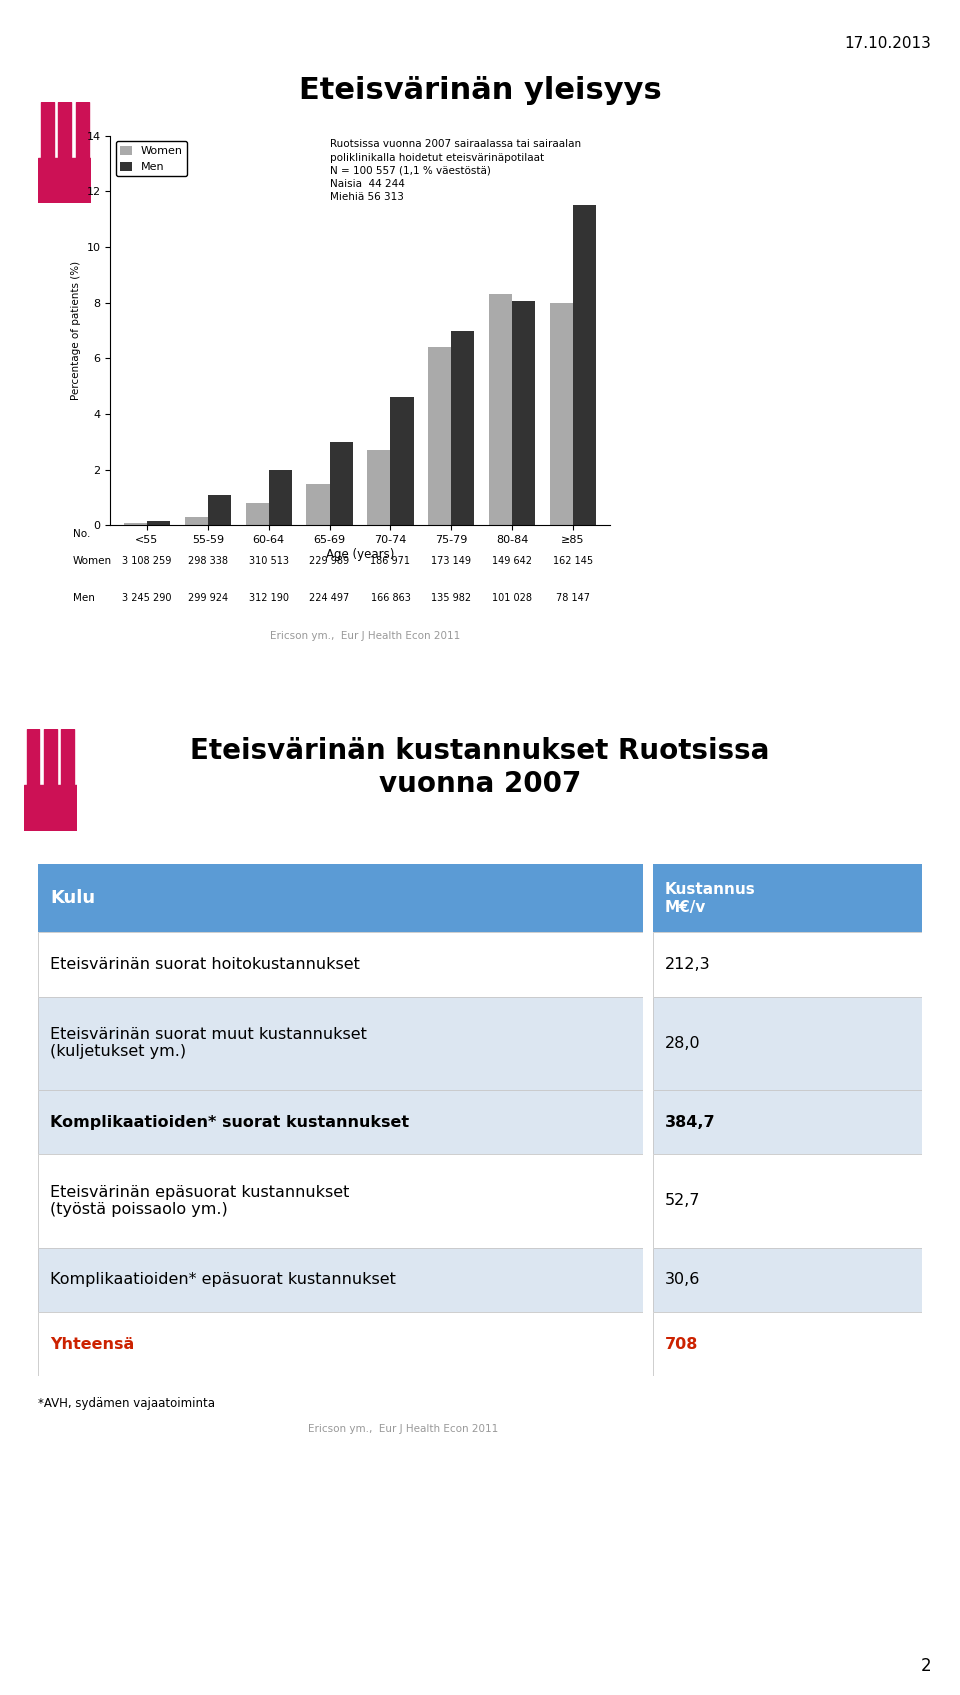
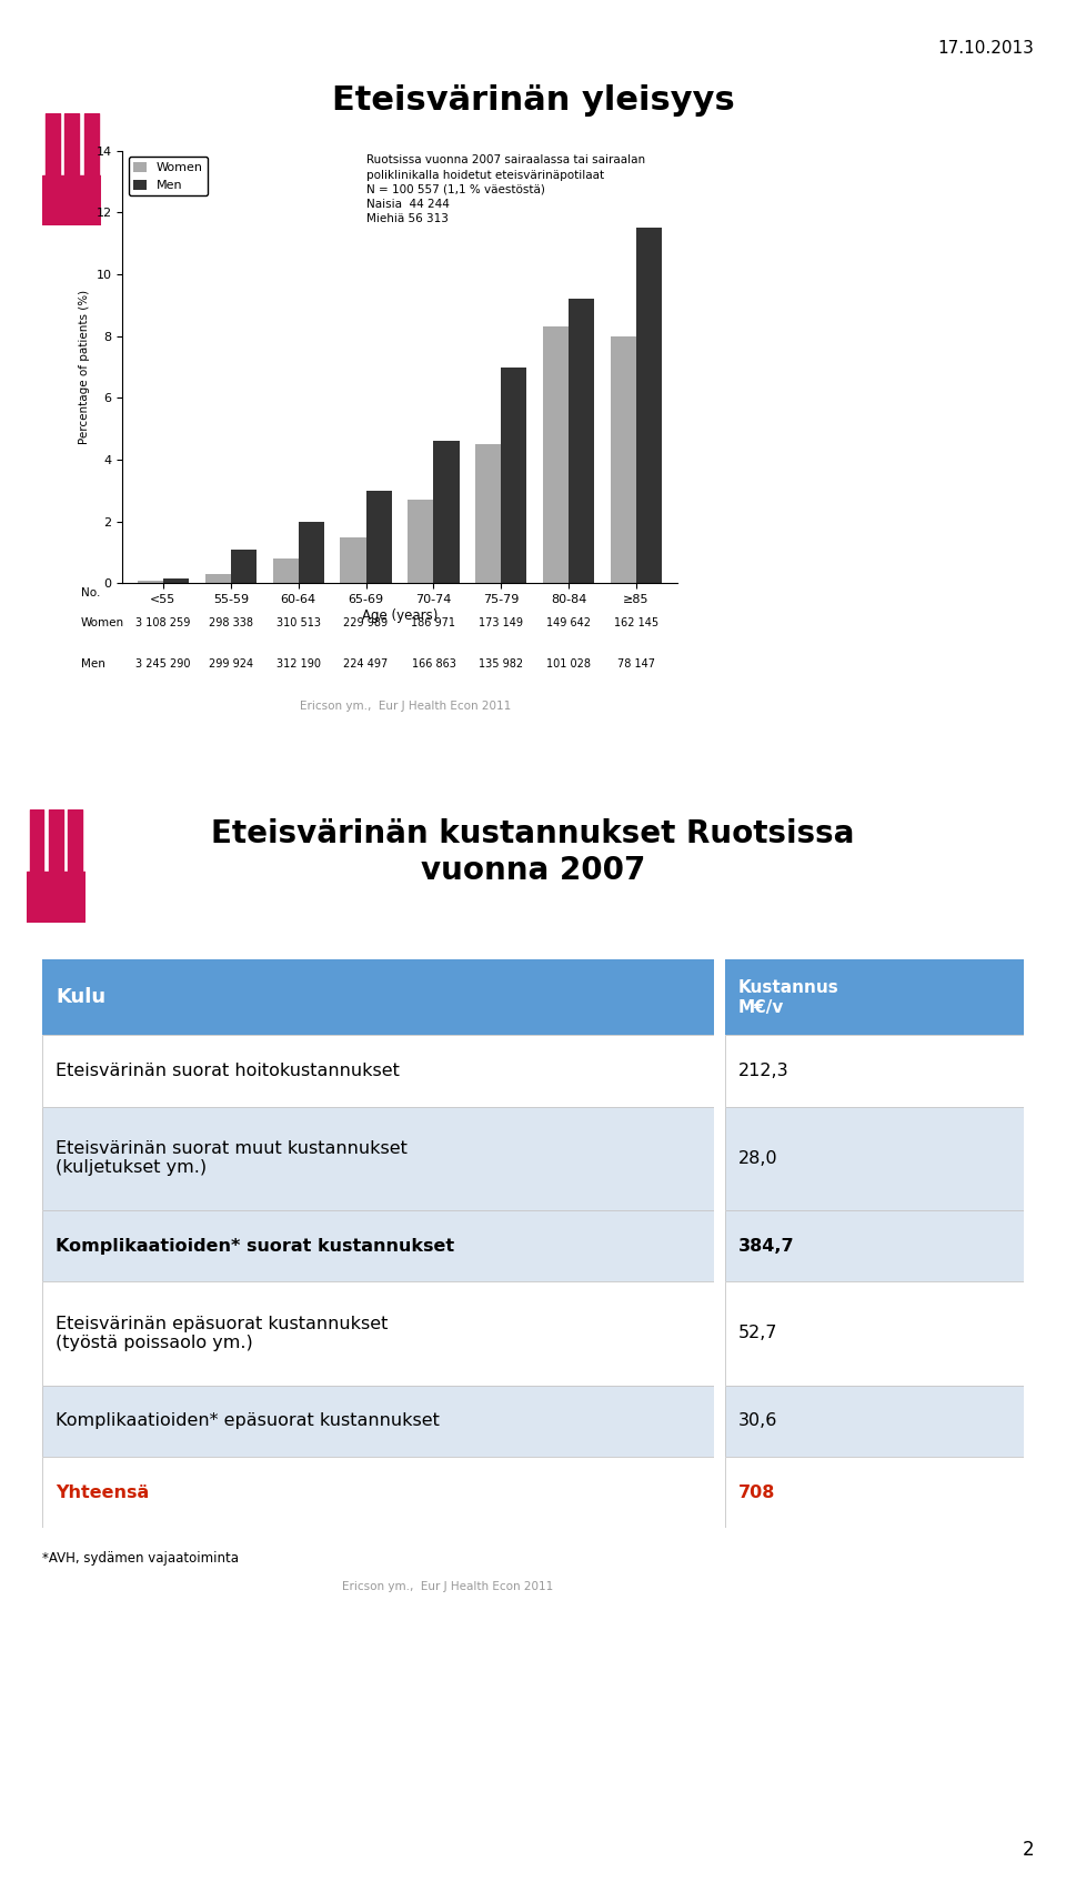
Women/75-79: 6.4 -> 4.5
Men/80-84: 8.05 -> 9.20
